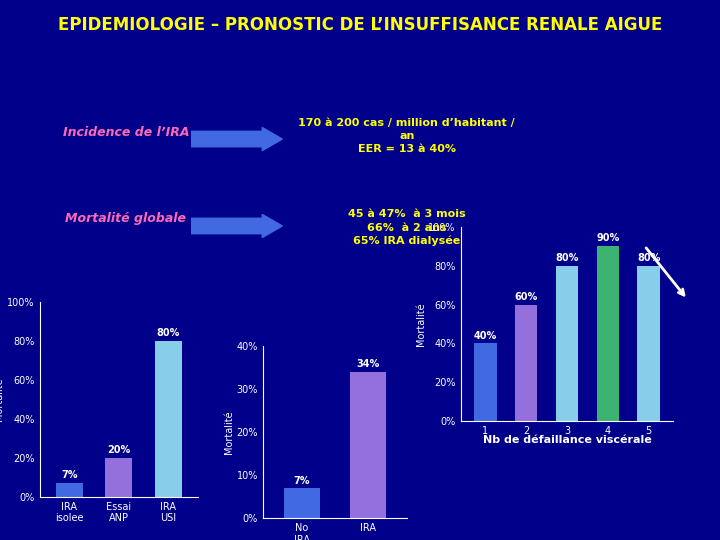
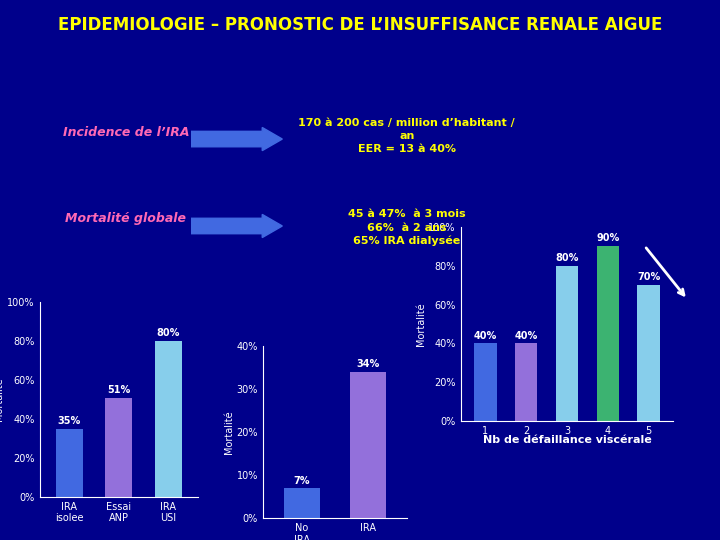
2: 60% -> 40%
5: 80% -> 70%
IRA isolee: 7% -> 35%
Essai ANP: 20% -> 51%
